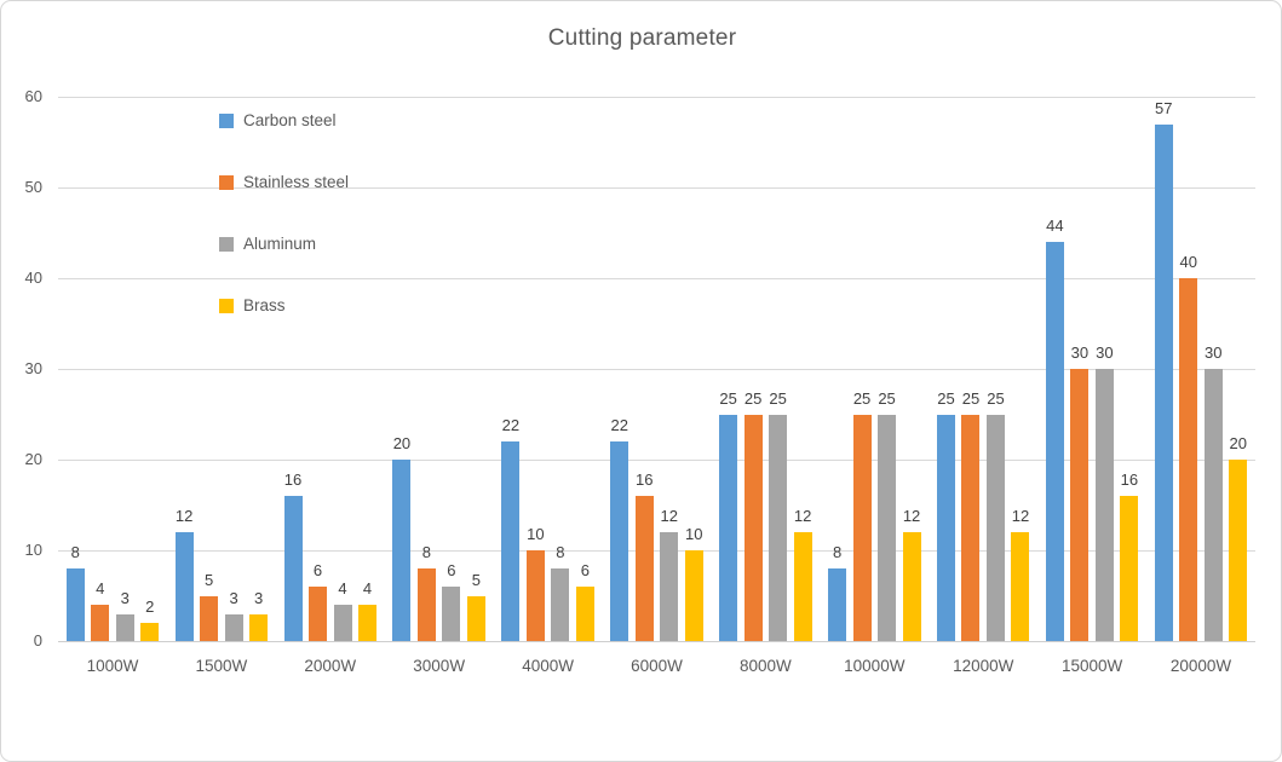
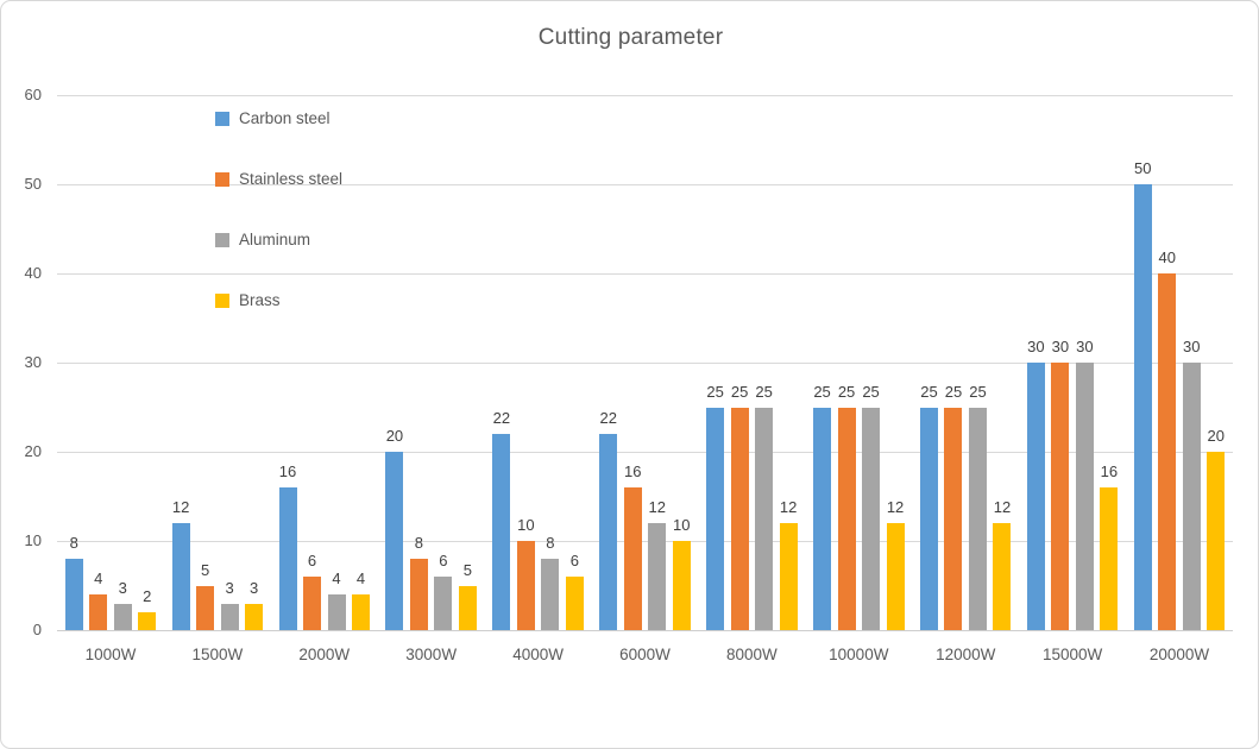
Carbon steel/10000W: 8 -> 25
Carbon steel/15000W: 44 -> 30
Carbon steel/20000W: 57 -> 50
